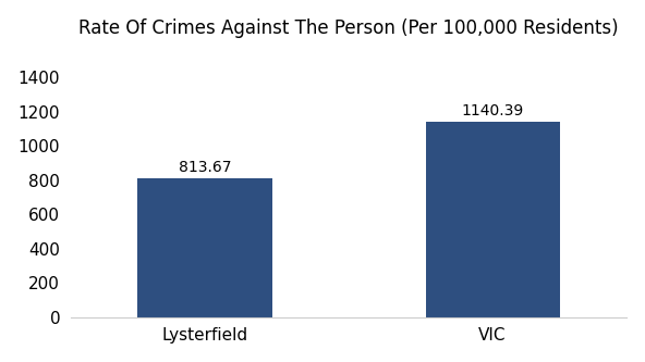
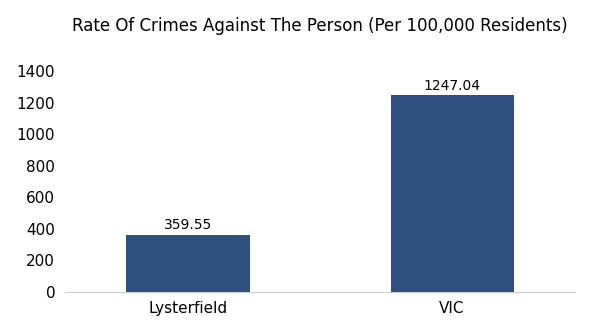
Lysterfield: 813.67 -> 359.55
VIC: 1140.39 -> 1247.04
